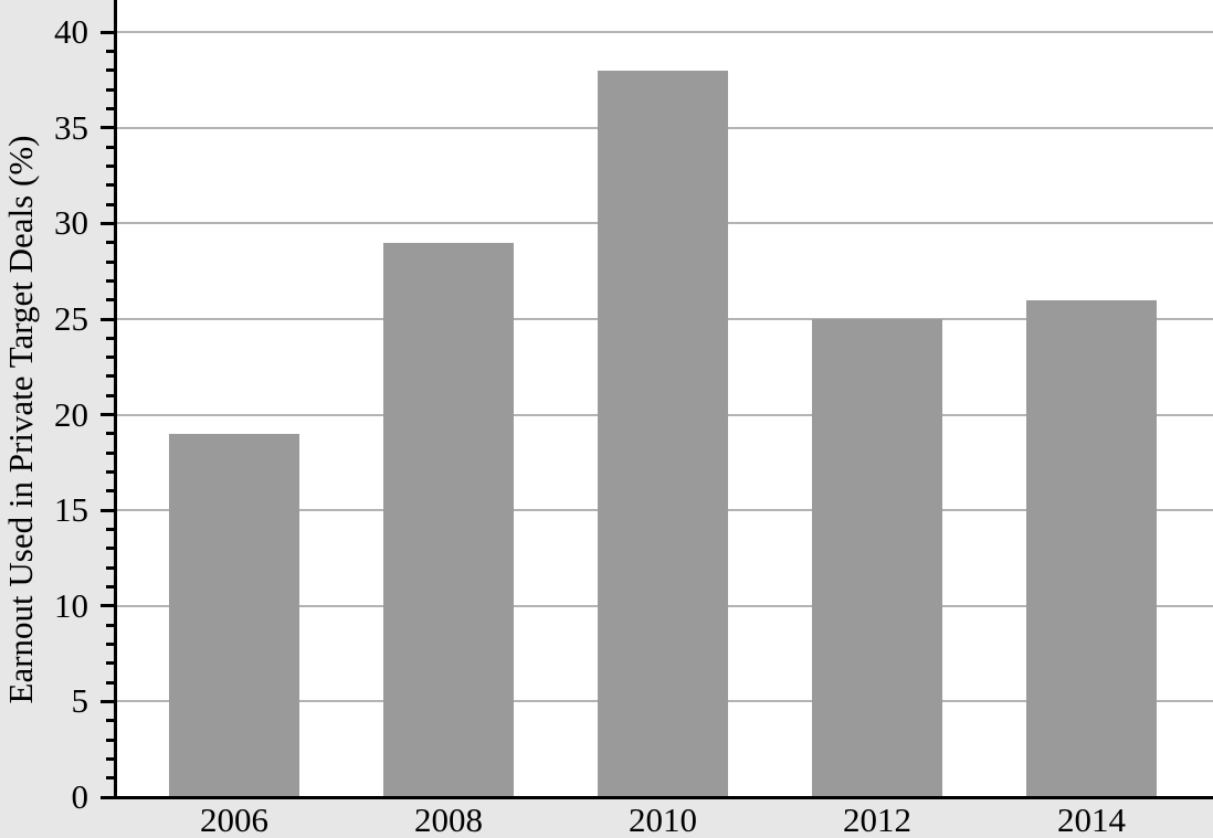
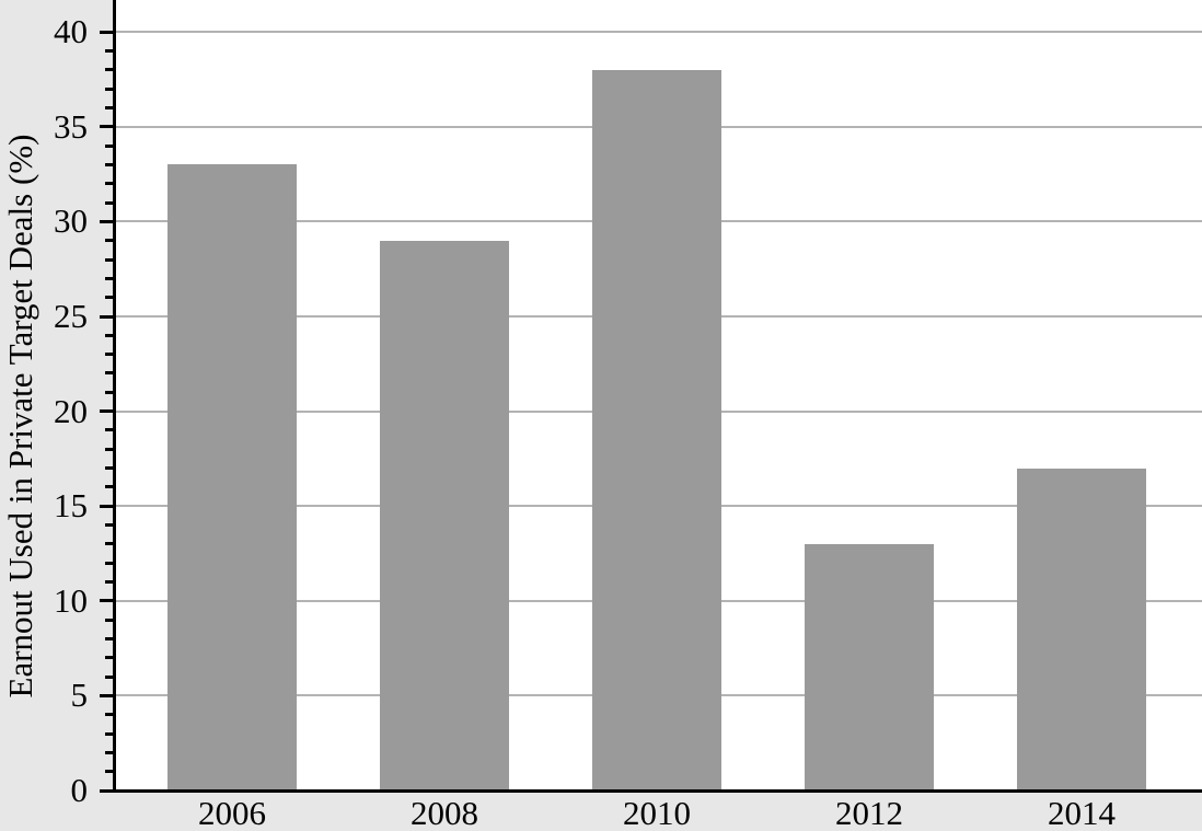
2006: 19 -> 33
2012: 25 -> 13
2014: 26 -> 17
